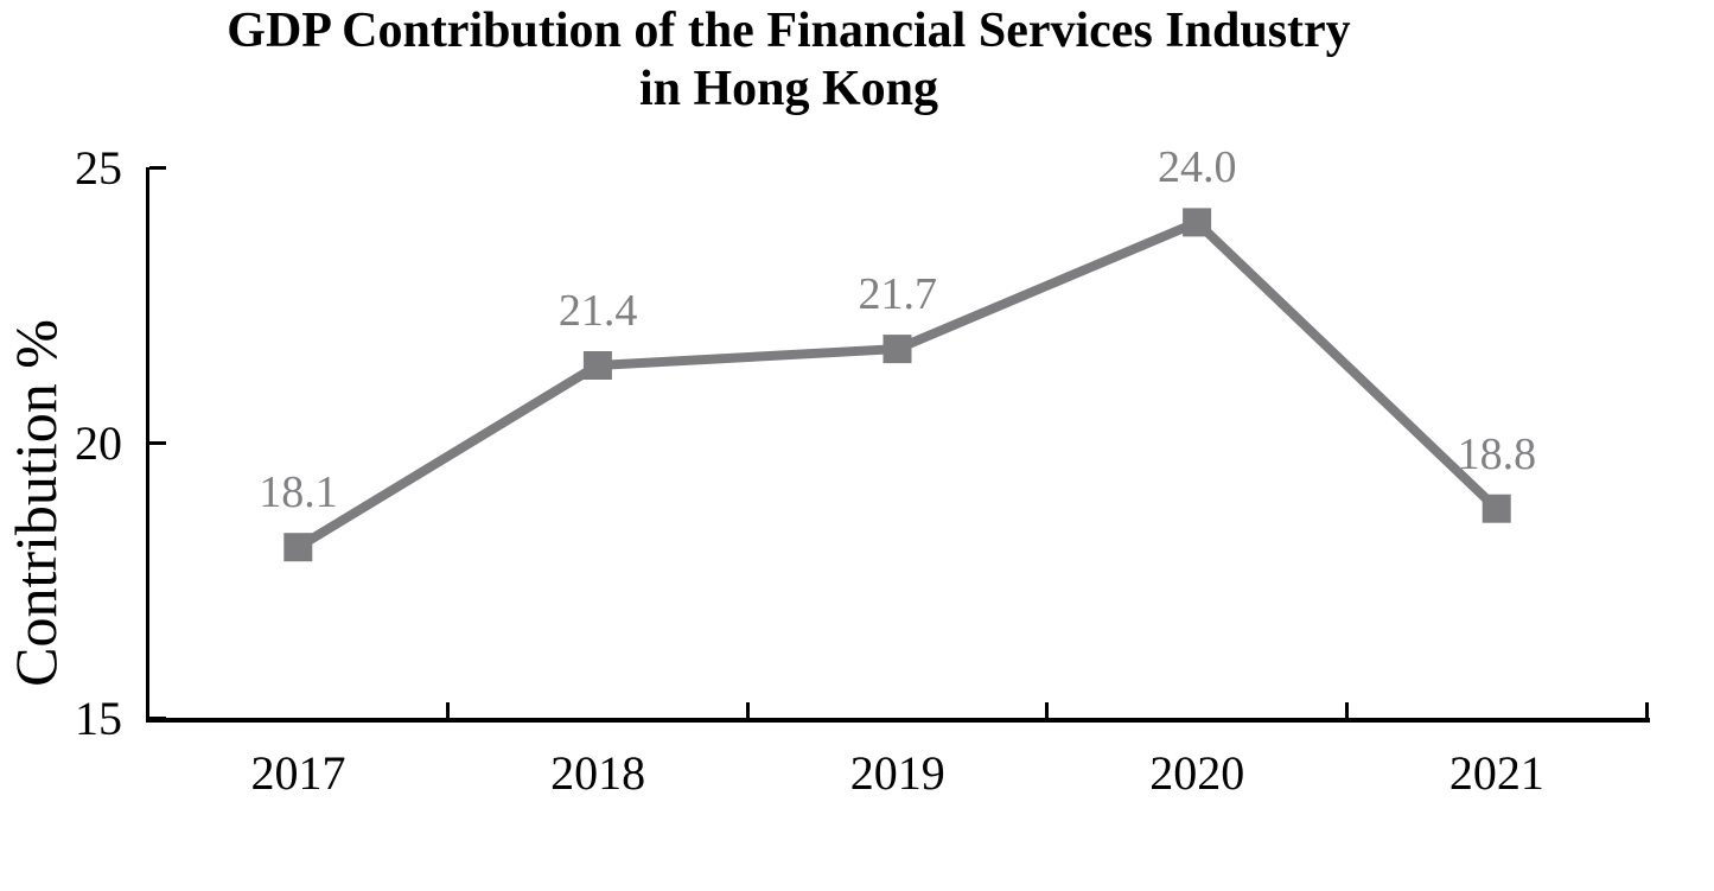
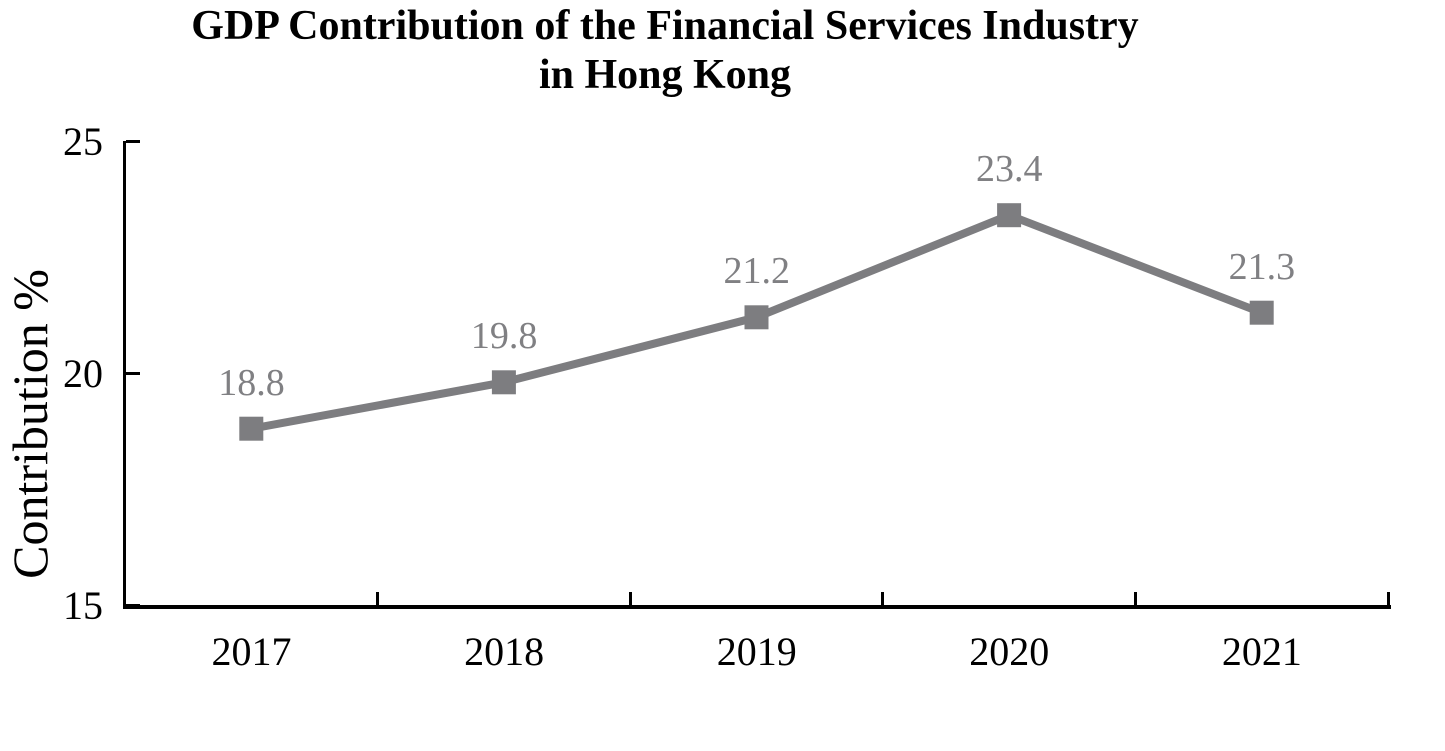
2017: 18.1 -> 18.8
2018: 21.4 -> 19.8
2019: 21.7 -> 21.2
2020: 24.0 -> 23.4
2021: 18.8 -> 21.3
